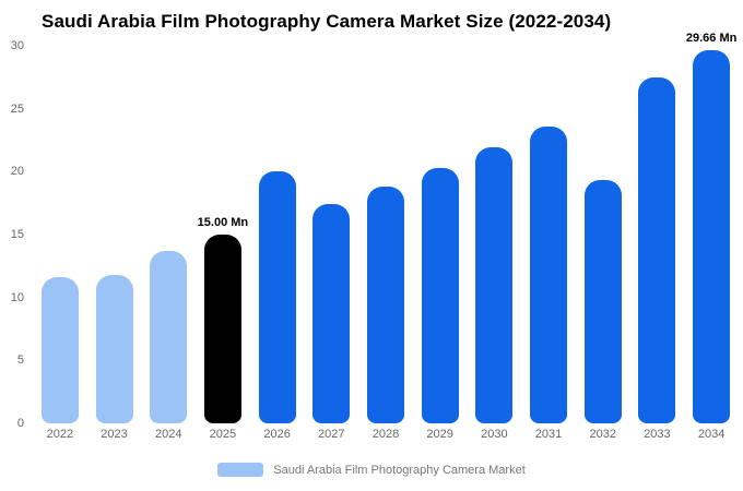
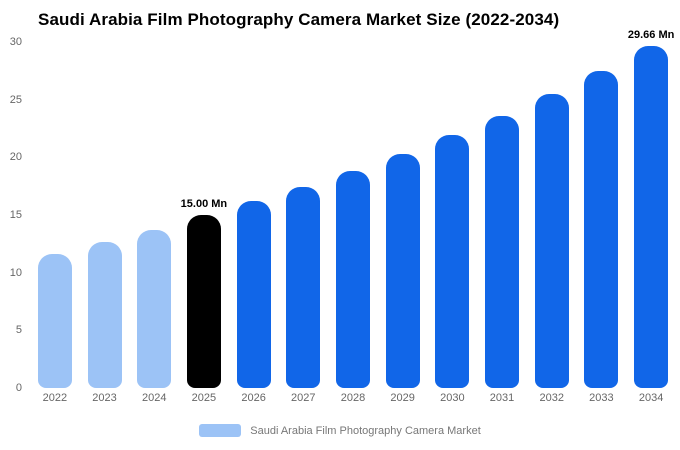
2023: 11.8 -> 12.7
2026: 20.0 -> 16.2
2032: 19.3 -> 25.5
